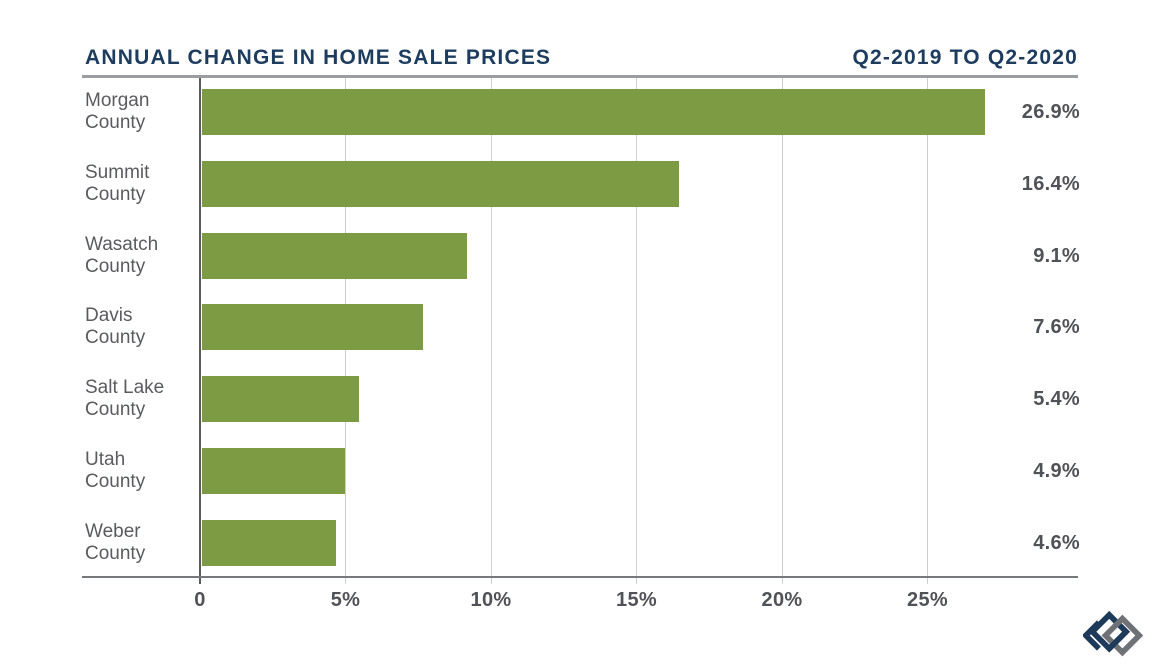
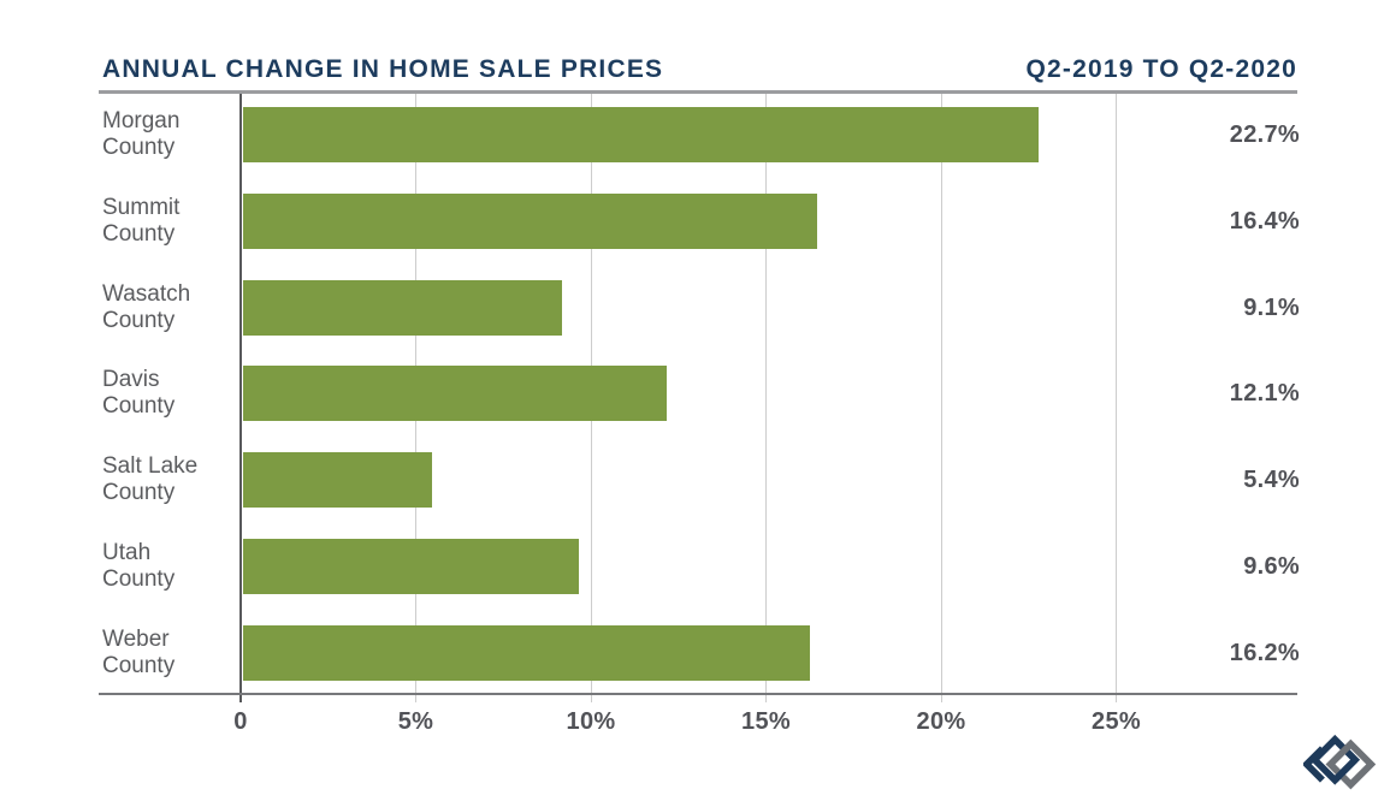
Morgan County: 26.9% -> 22.7%
Davis County: 7.6% -> 12.1%
Utah County: 4.9% -> 9.6%
Weber County: 4.6% -> 16.2%
